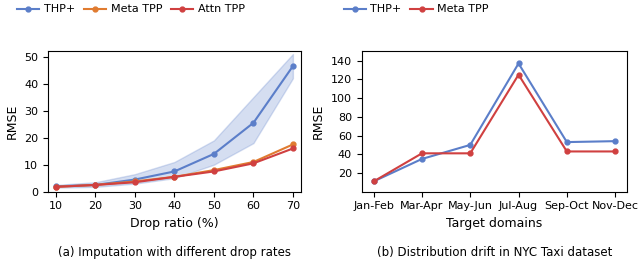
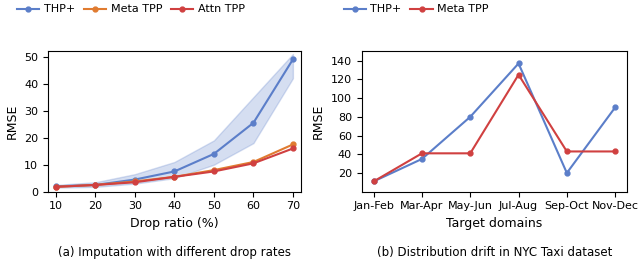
THP+/70: 46.5 -> 49.0
THP+/May-Jun: 50 -> 80
THP+/Sep-Oct: 53 -> 20
THP+/Nov-Dec: 54 -> 90
